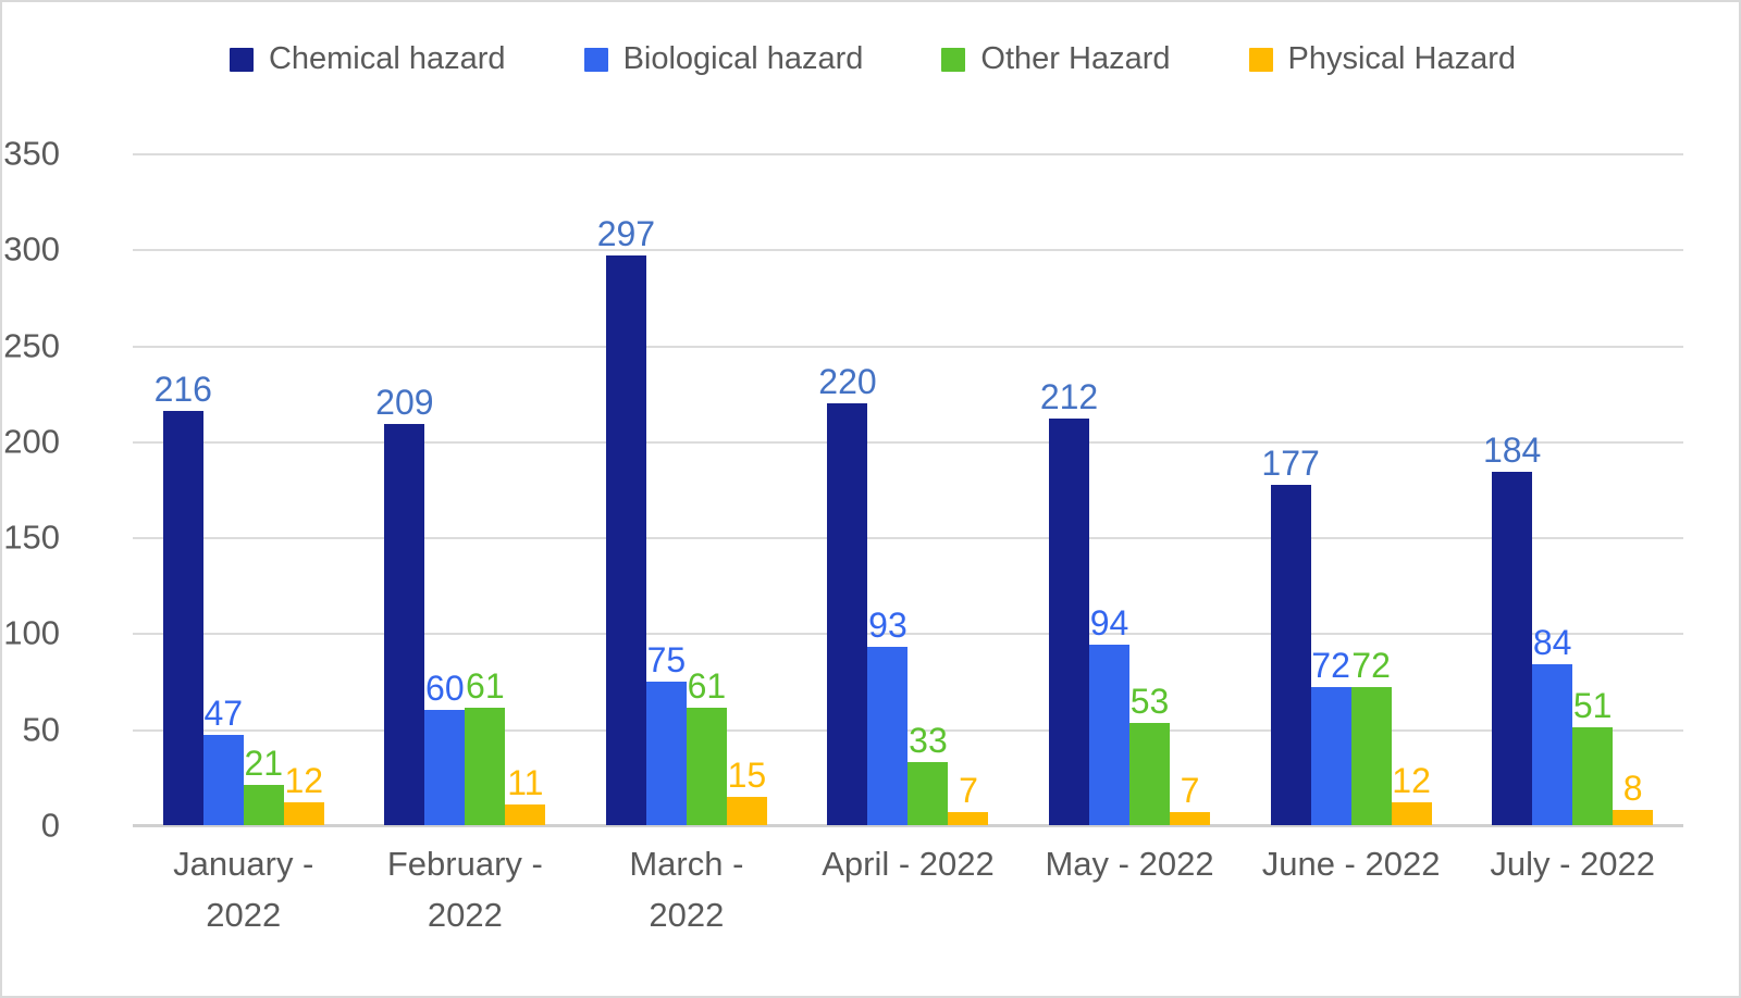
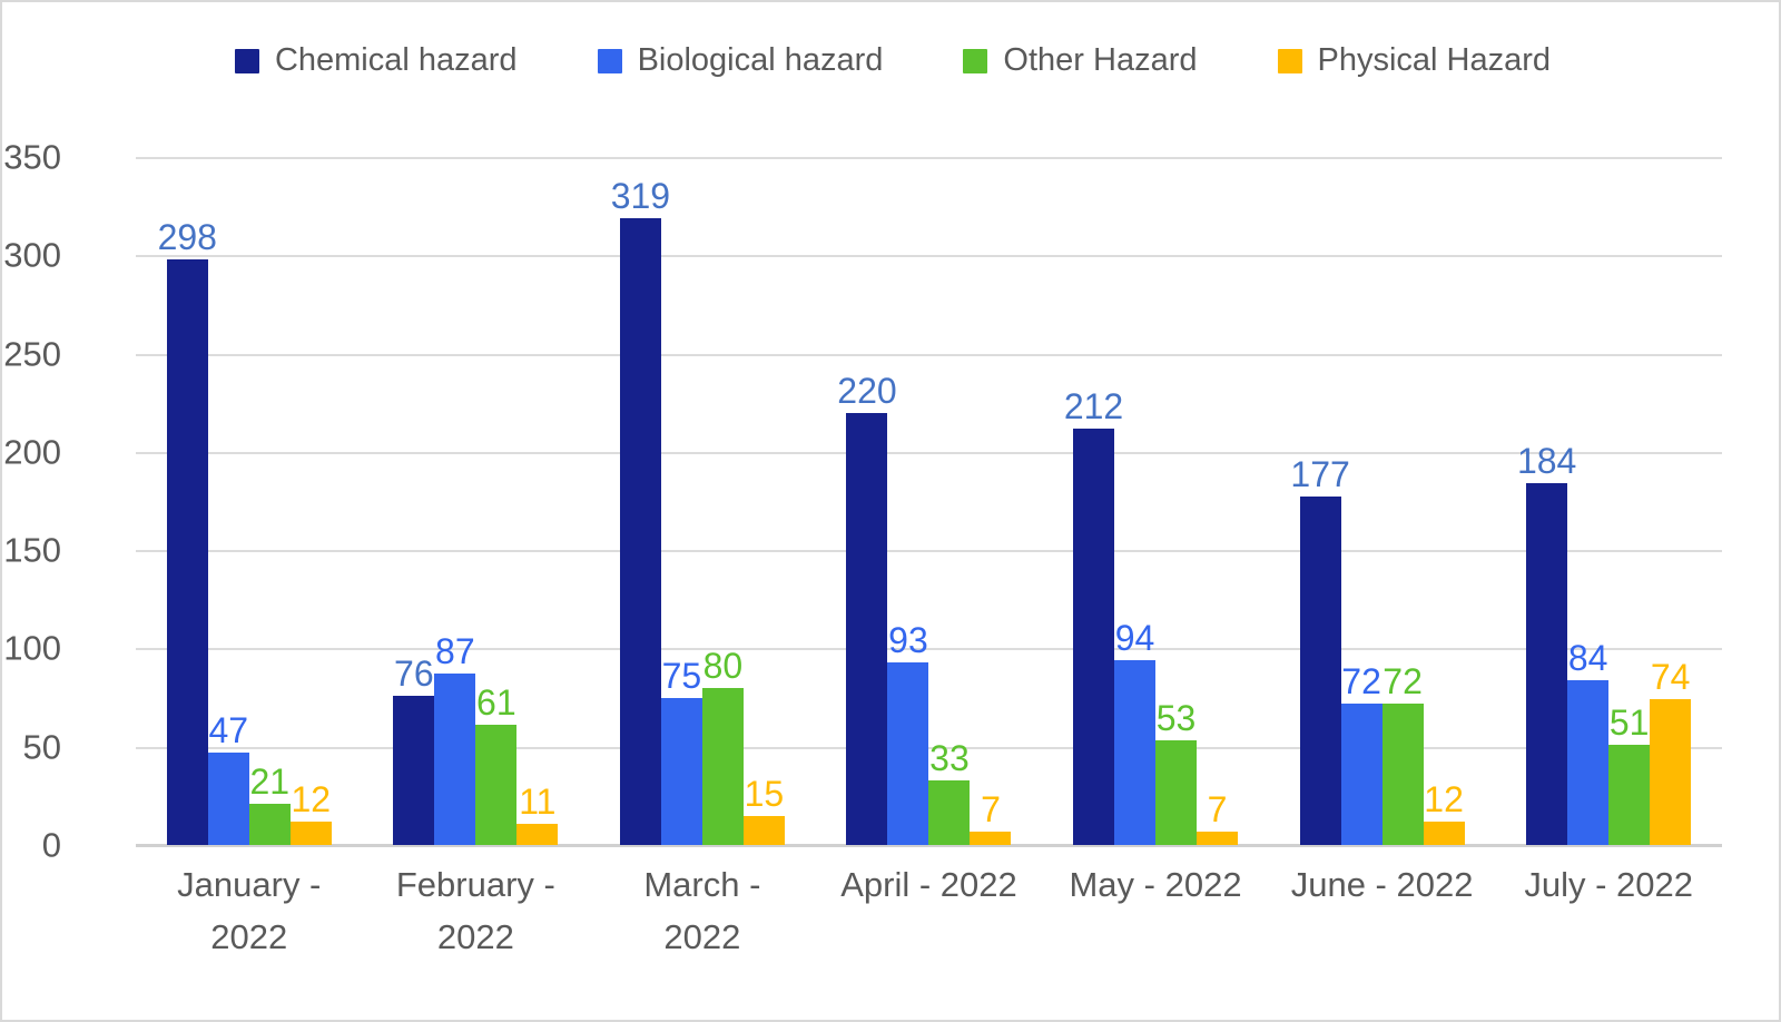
Chemical hazard/January - 2022: 216 -> 298
Chemical hazard/February - 2022: 209 -> 76
Biological hazard/February - 2022: 60 -> 87
Chemical hazard/March - 2022: 297 -> 319
Other Hazard/March - 2022: 61 -> 80
Physical Hazard/July - 2022: 8 -> 74
